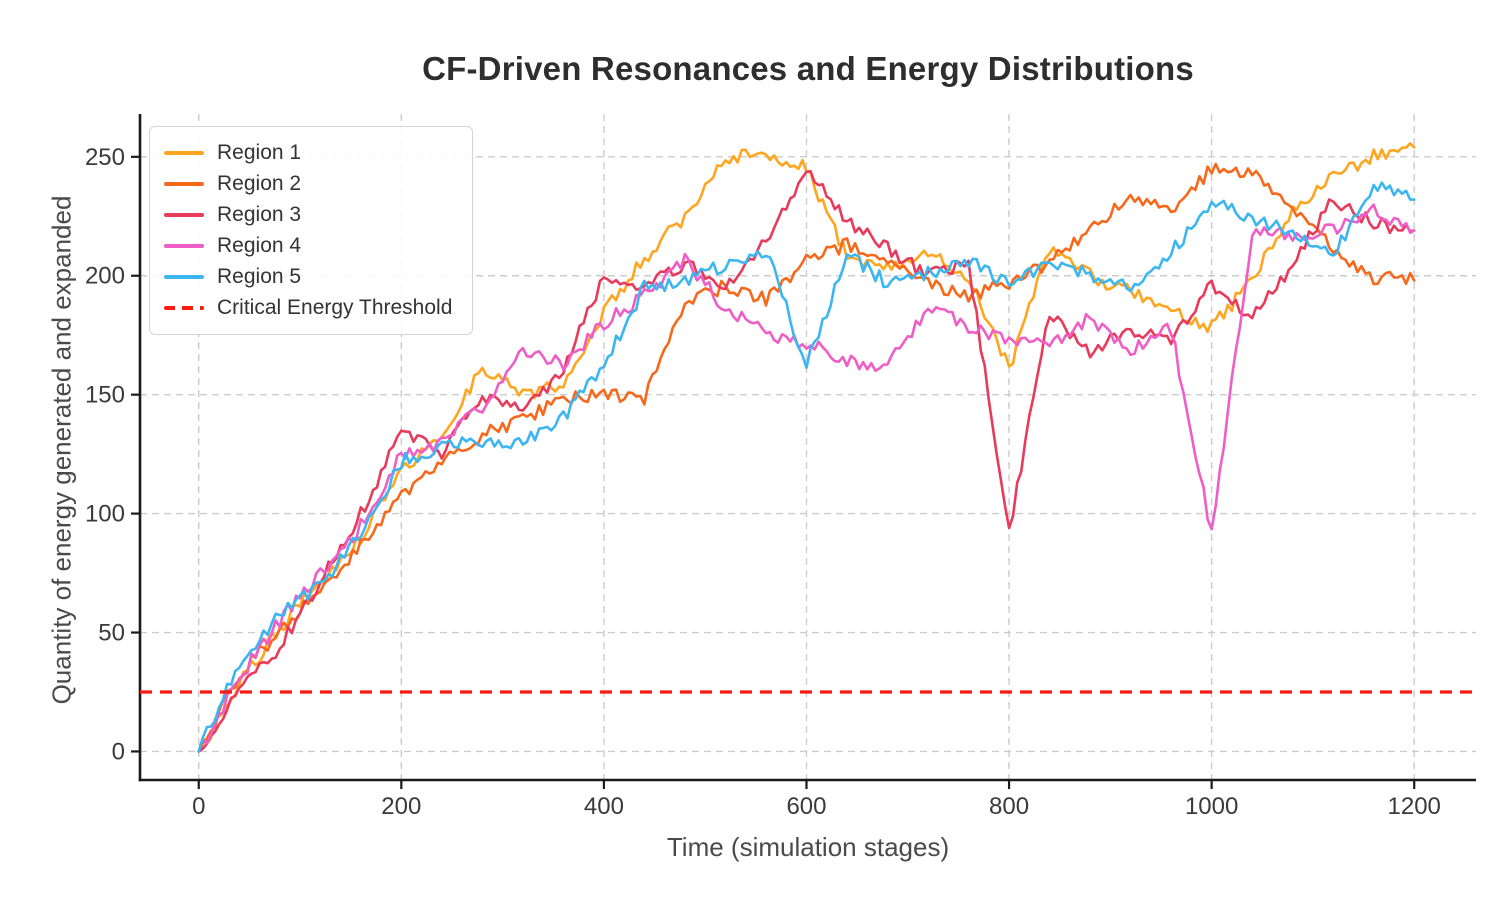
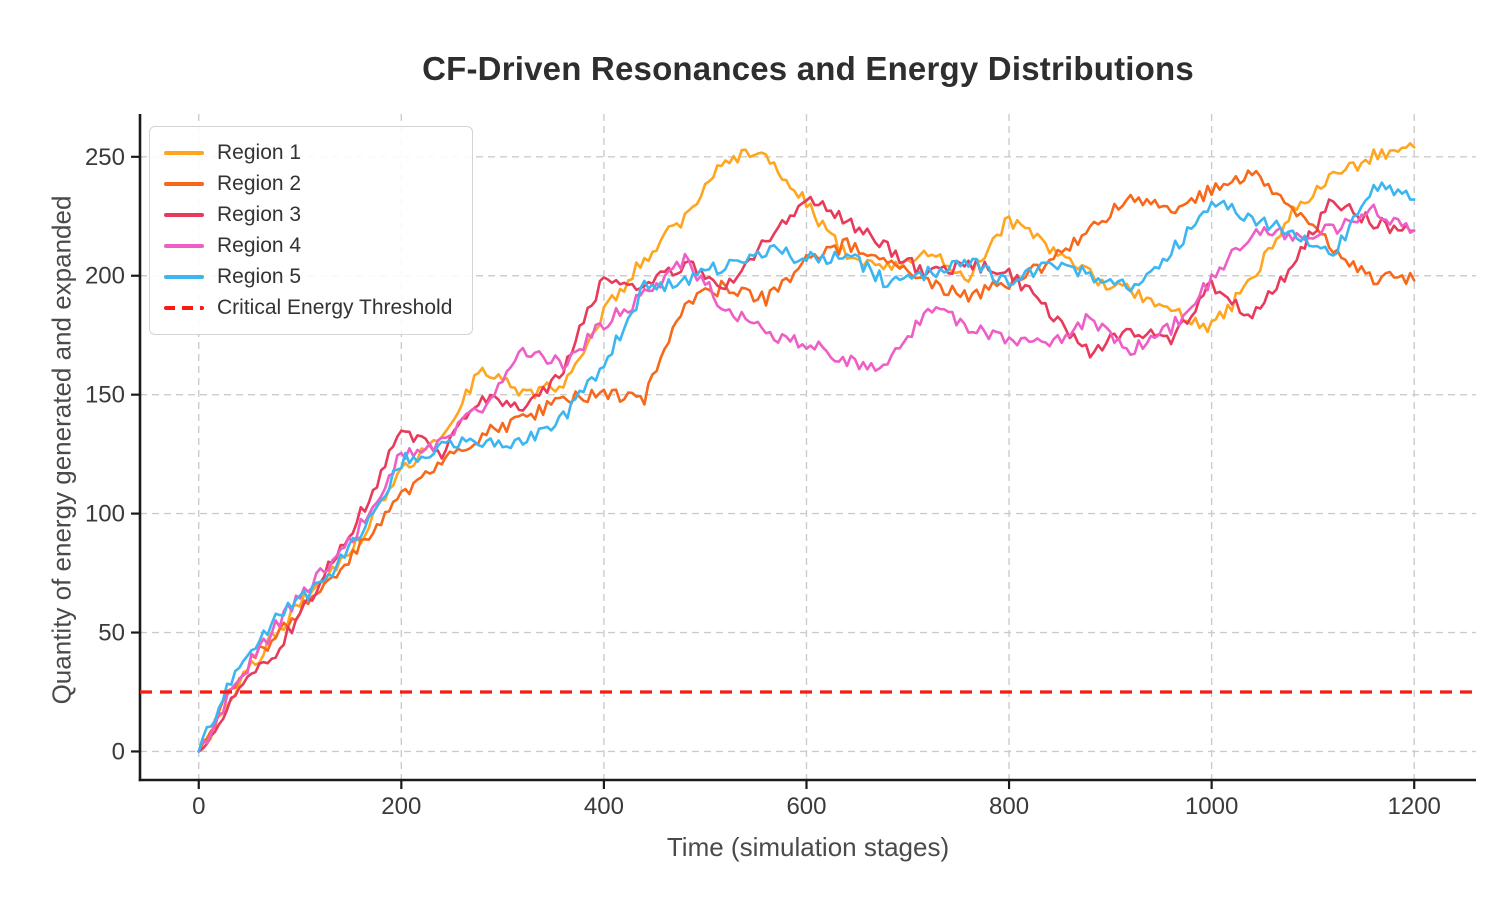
Region 1/600: 245 -> 230
Region 3/600: 245 -> 233
Region 5/600: 162 -> 207
Region 1/800: 161 -> 224
Region 3/800: 92 -> 201
Region 2/1000: 245 -> 236
Region 4/1000: 91 -> 198
